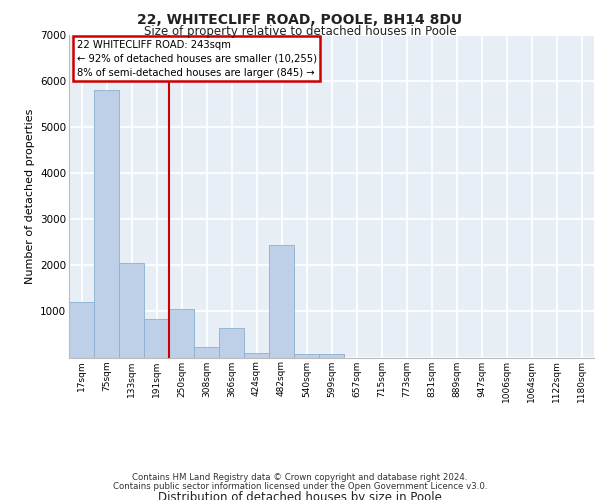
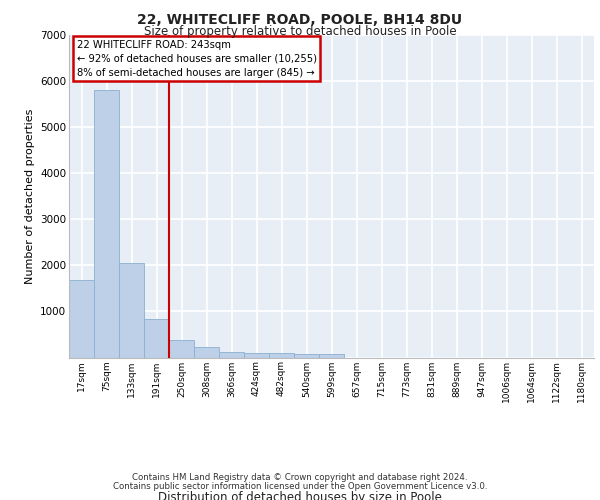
17sqm: 1200 -> 1680
250sqm: 1050 -> 380
366sqm: 650 -> 130
482sqm: 2450 -> 100
